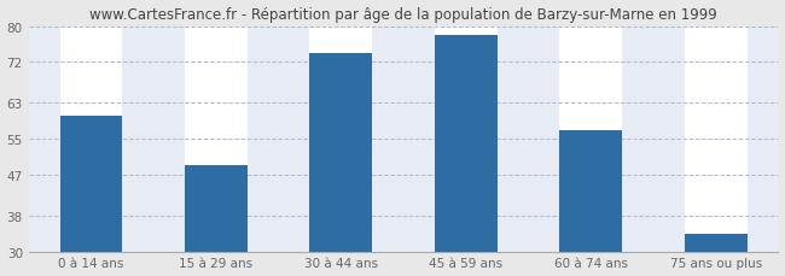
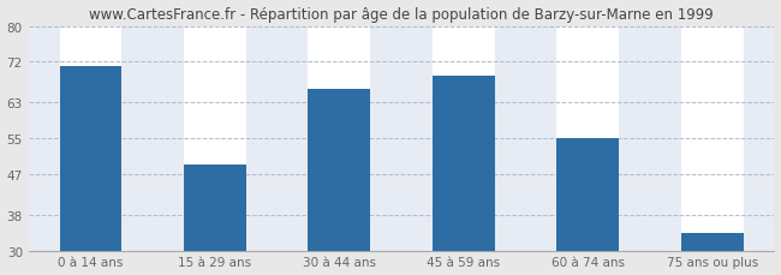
0 à 14 ans: 60 -> 71
30 à 44 ans: 74 -> 66
45 à 59 ans: 78 -> 69
60 à 74 ans: 57 -> 55
